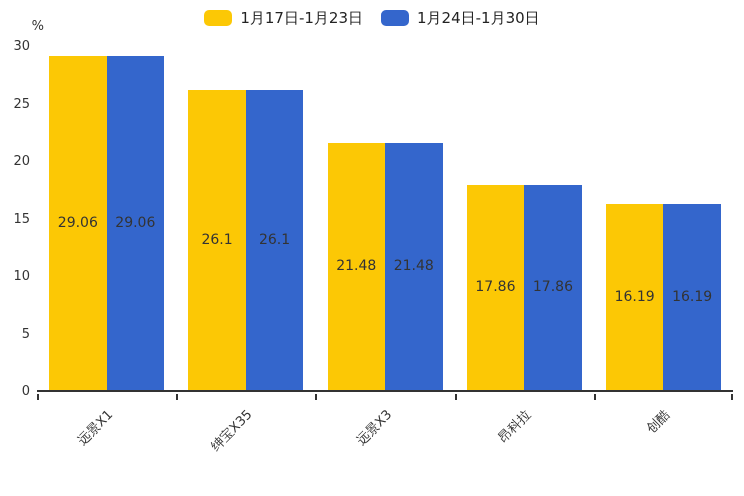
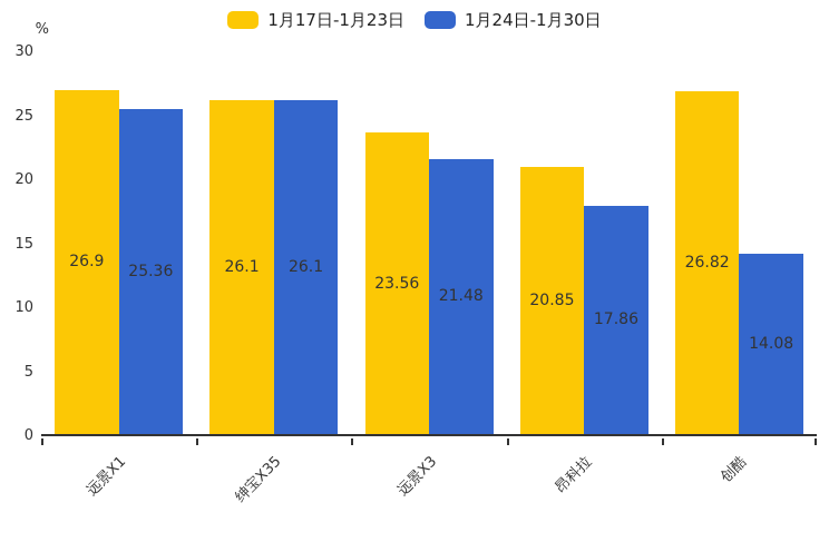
1月17日-1月23日/远景X1: 29.06 -> 26.9
1月24日-1月30日/远景X1: 29.06 -> 25.36
1月17日-1月23日/远景X3: 21.48 -> 23.56
1月17日-1月23日/昂科拉: 17.86 -> 20.85
1月17日-1月23日/创酷: 16.19 -> 26.82
1月24日-1月30日/创酷: 16.19 -> 14.08
